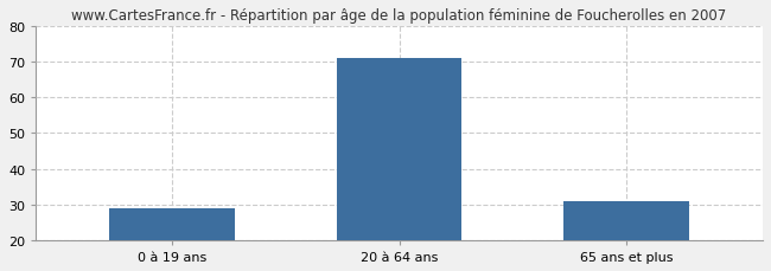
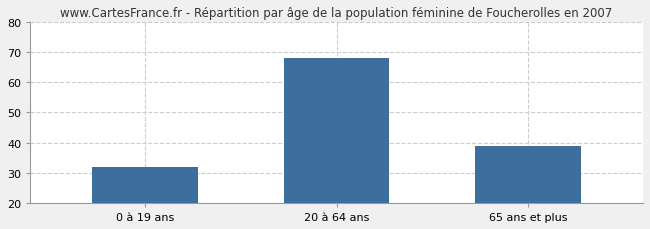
0 à 19 ans: 29 -> 32
20 à 64 ans: 71 -> 68
65 ans et plus: 31 -> 39
